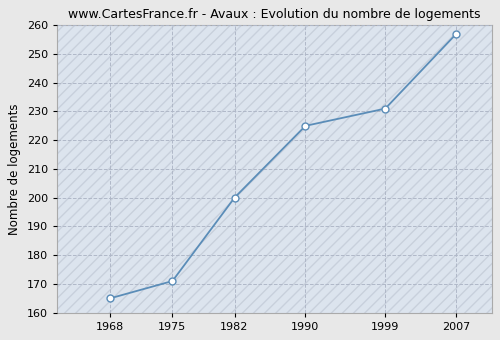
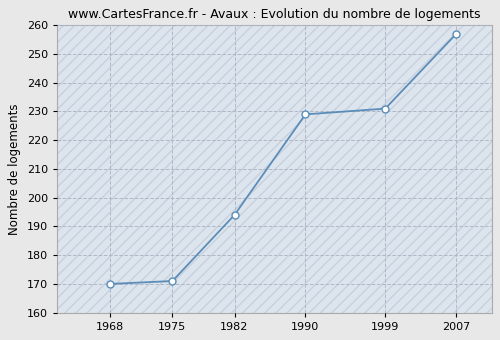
1968: 165 -> 170
1982: 200 -> 194
1990: 225 -> 229
